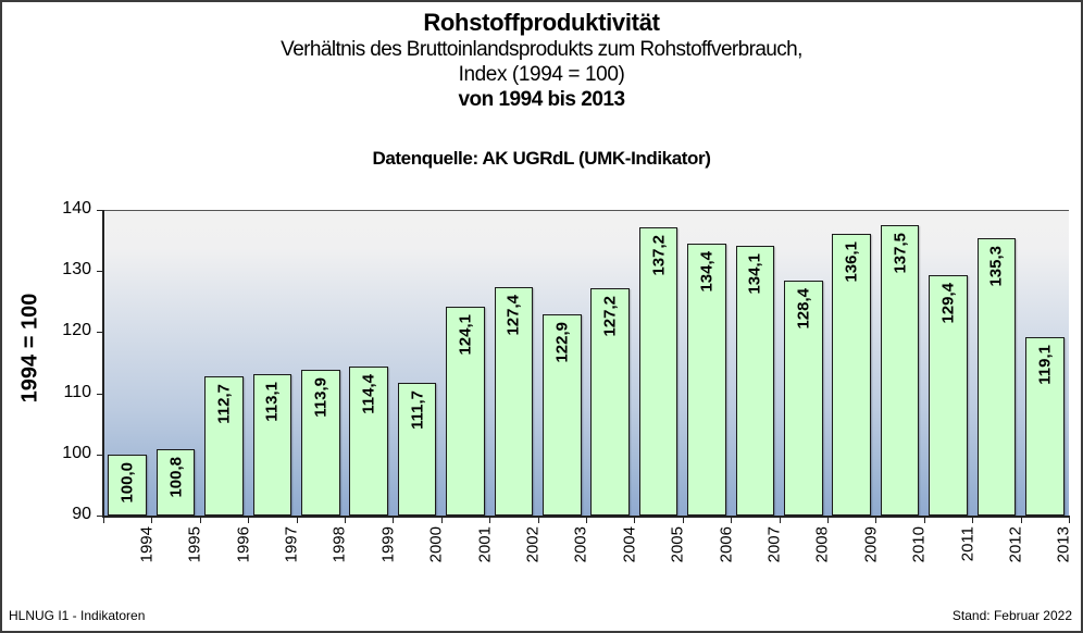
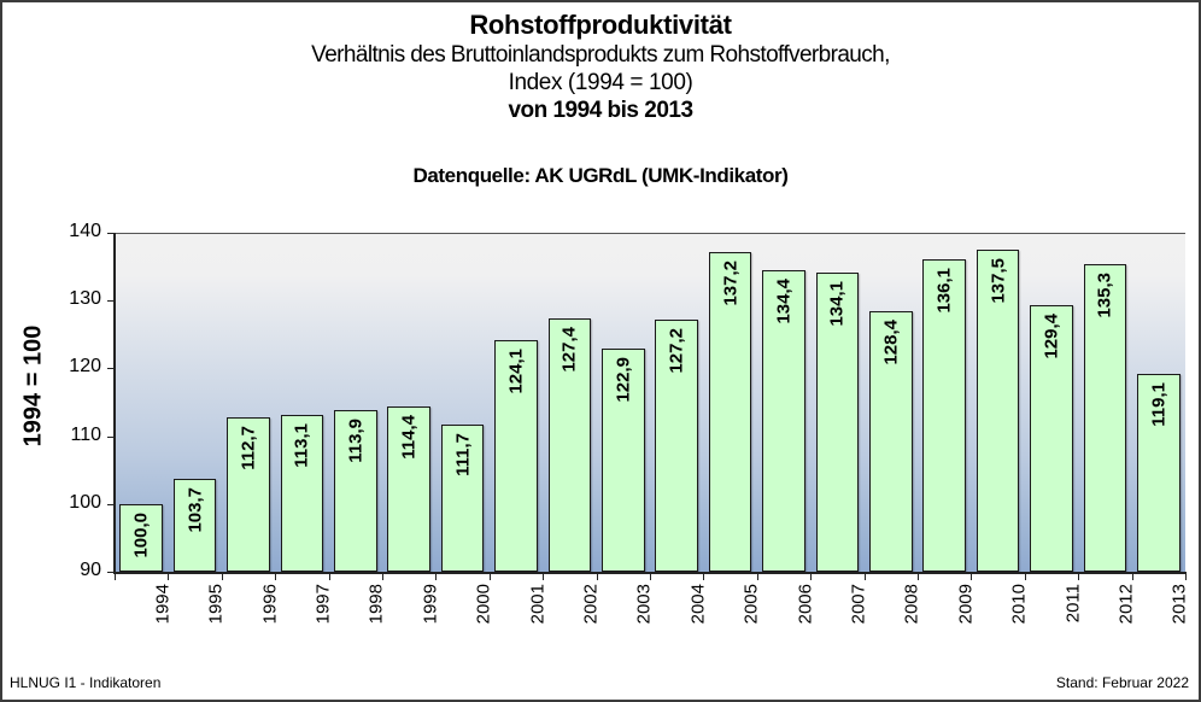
1995: 100,8 -> 103,7
